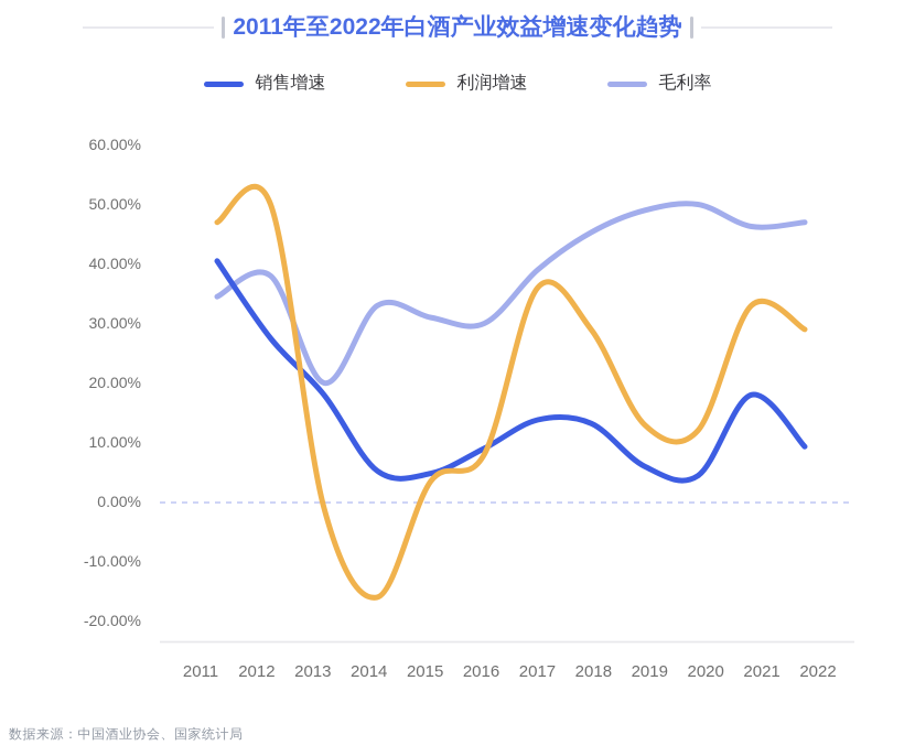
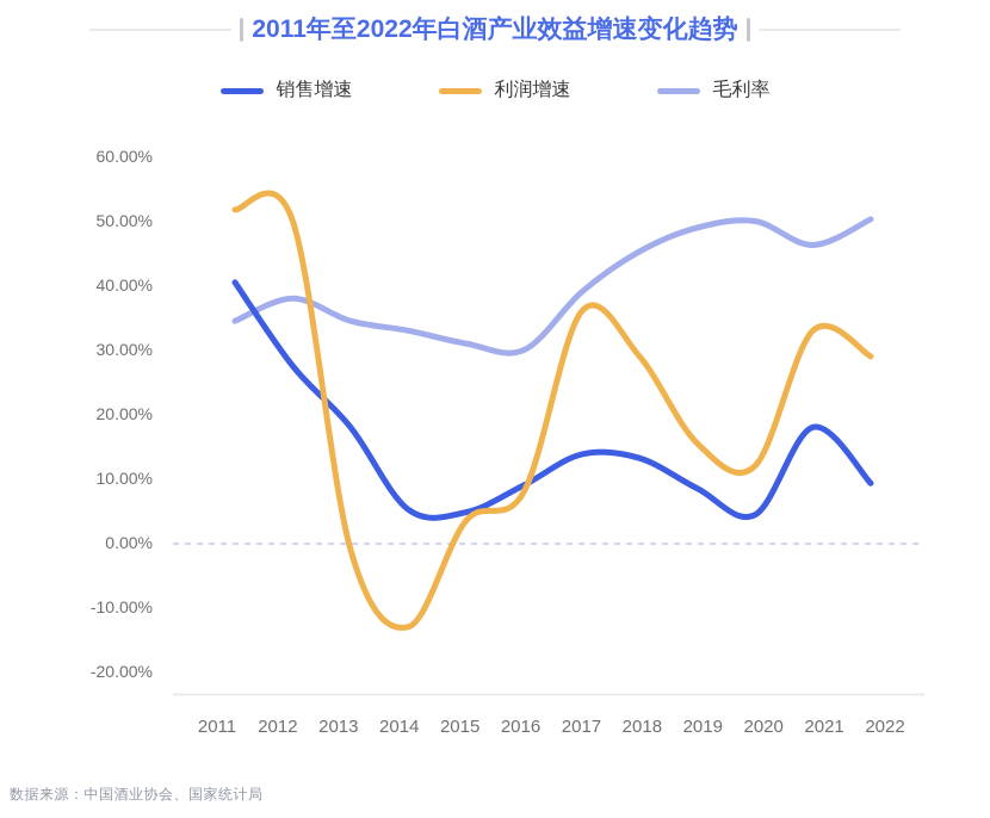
利润增速/2011: 47% -> 52%
毛利率/2013: 20% -> 34%
利润增速/2014: -16% -> -13%
销售增速/2019: 6% -> 8%
利润增速/2019: 13% -> 16%
毛利率/2022: 47% -> 50%
